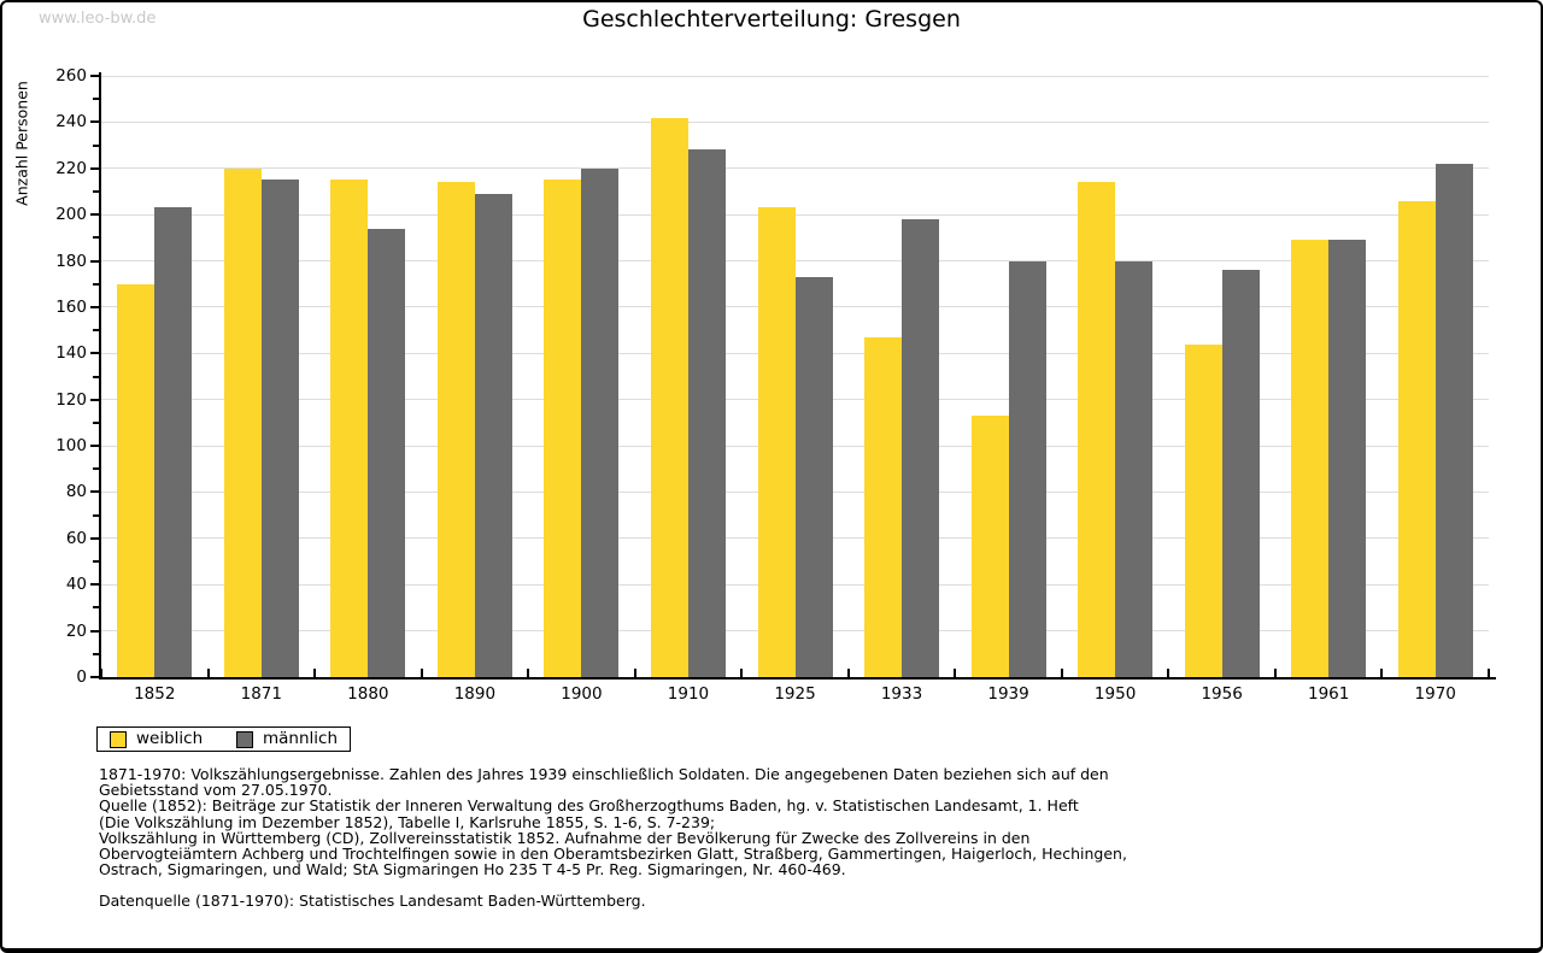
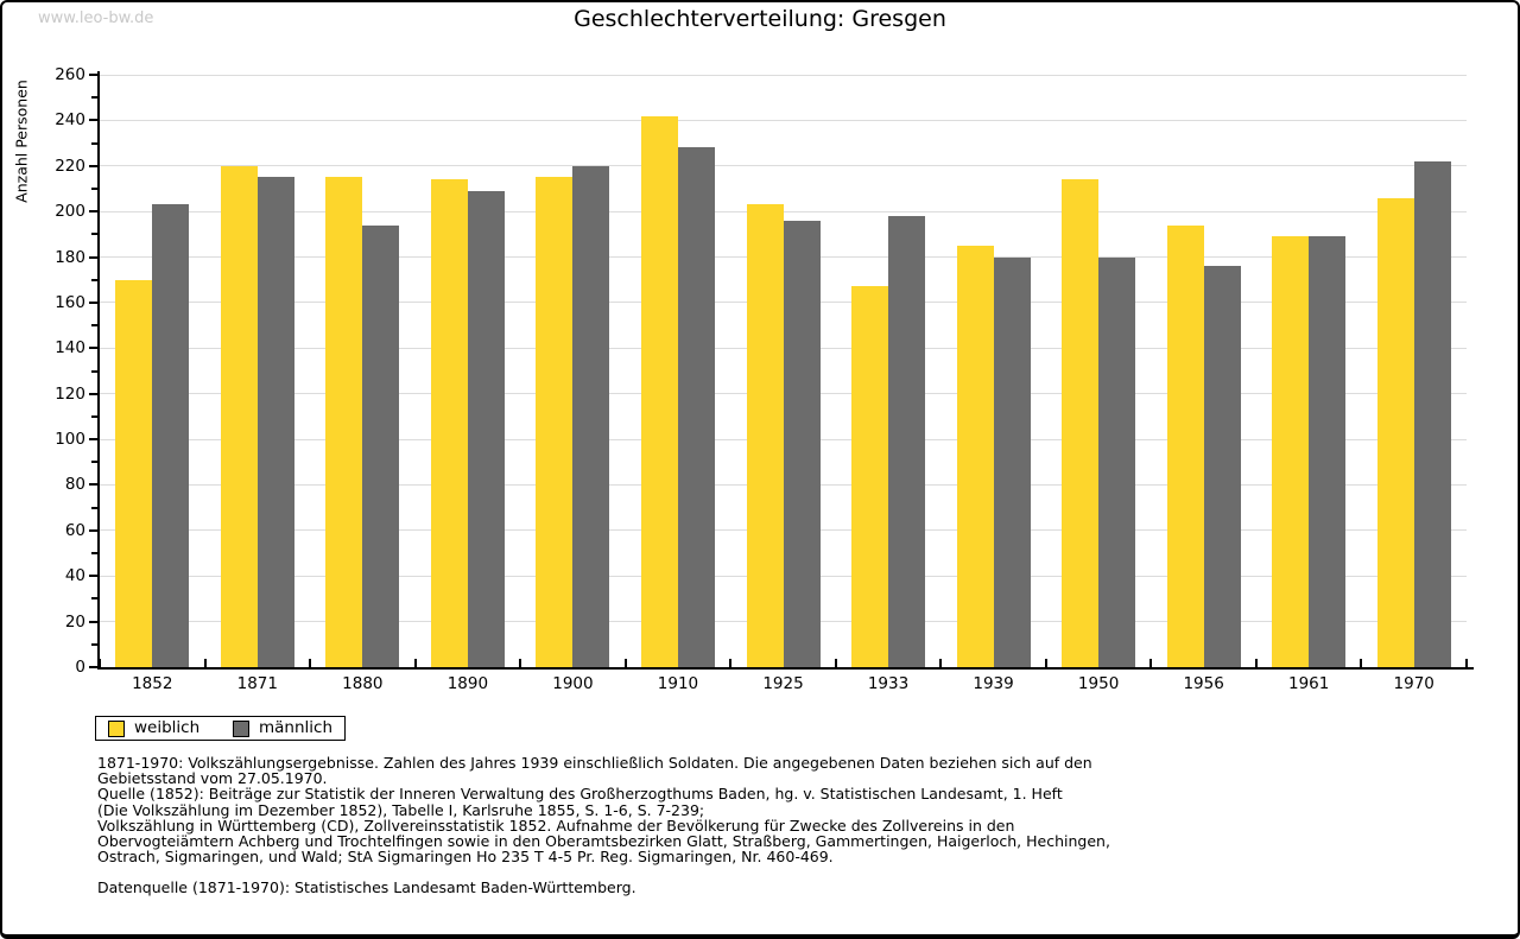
männlich/1925: 173 -> 196
weiblich/1933: 147 -> 167
weiblich/1939: 113 -> 185
weiblich/1956: 144 -> 194
